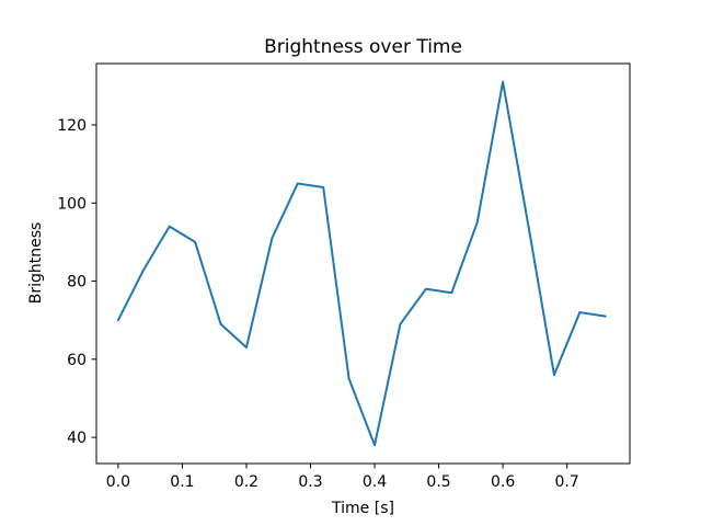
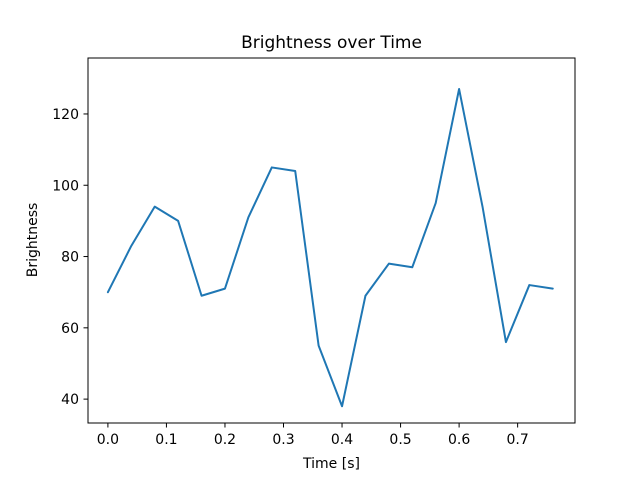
0.2: 63 -> 71
0.6: 131 -> 127
